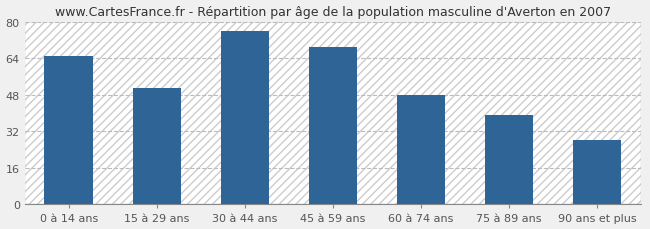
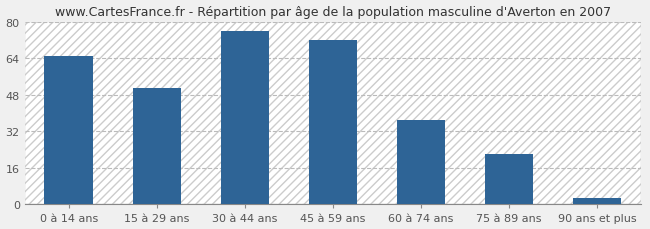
45 à 59 ans: 69 -> 72
60 à 74 ans: 48 -> 37
75 à 89 ans: 39 -> 22
90 ans et plus: 28 -> 3
